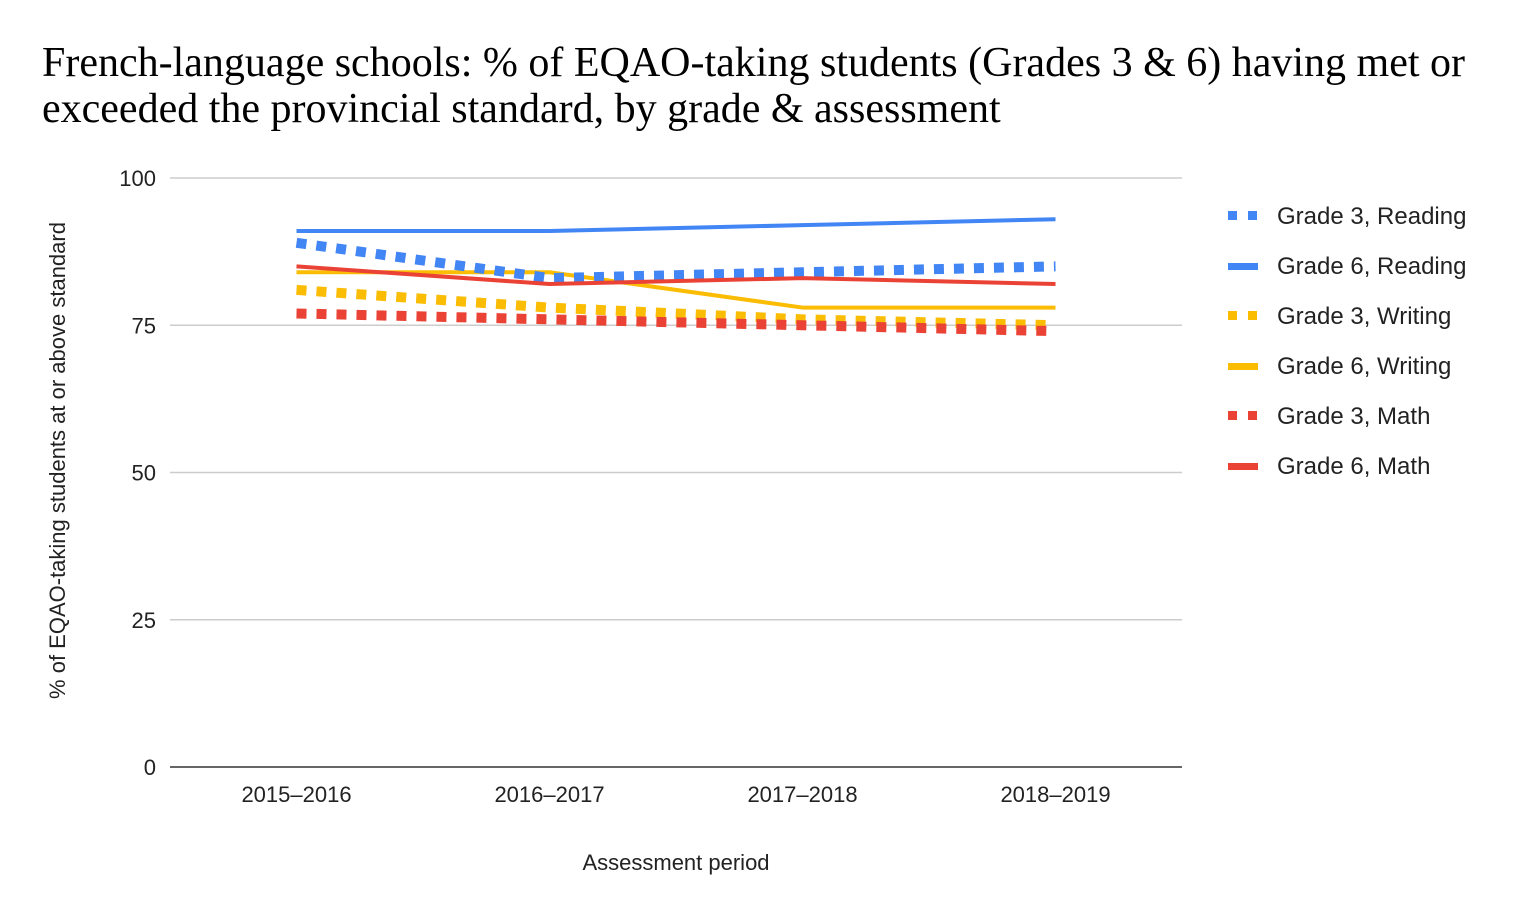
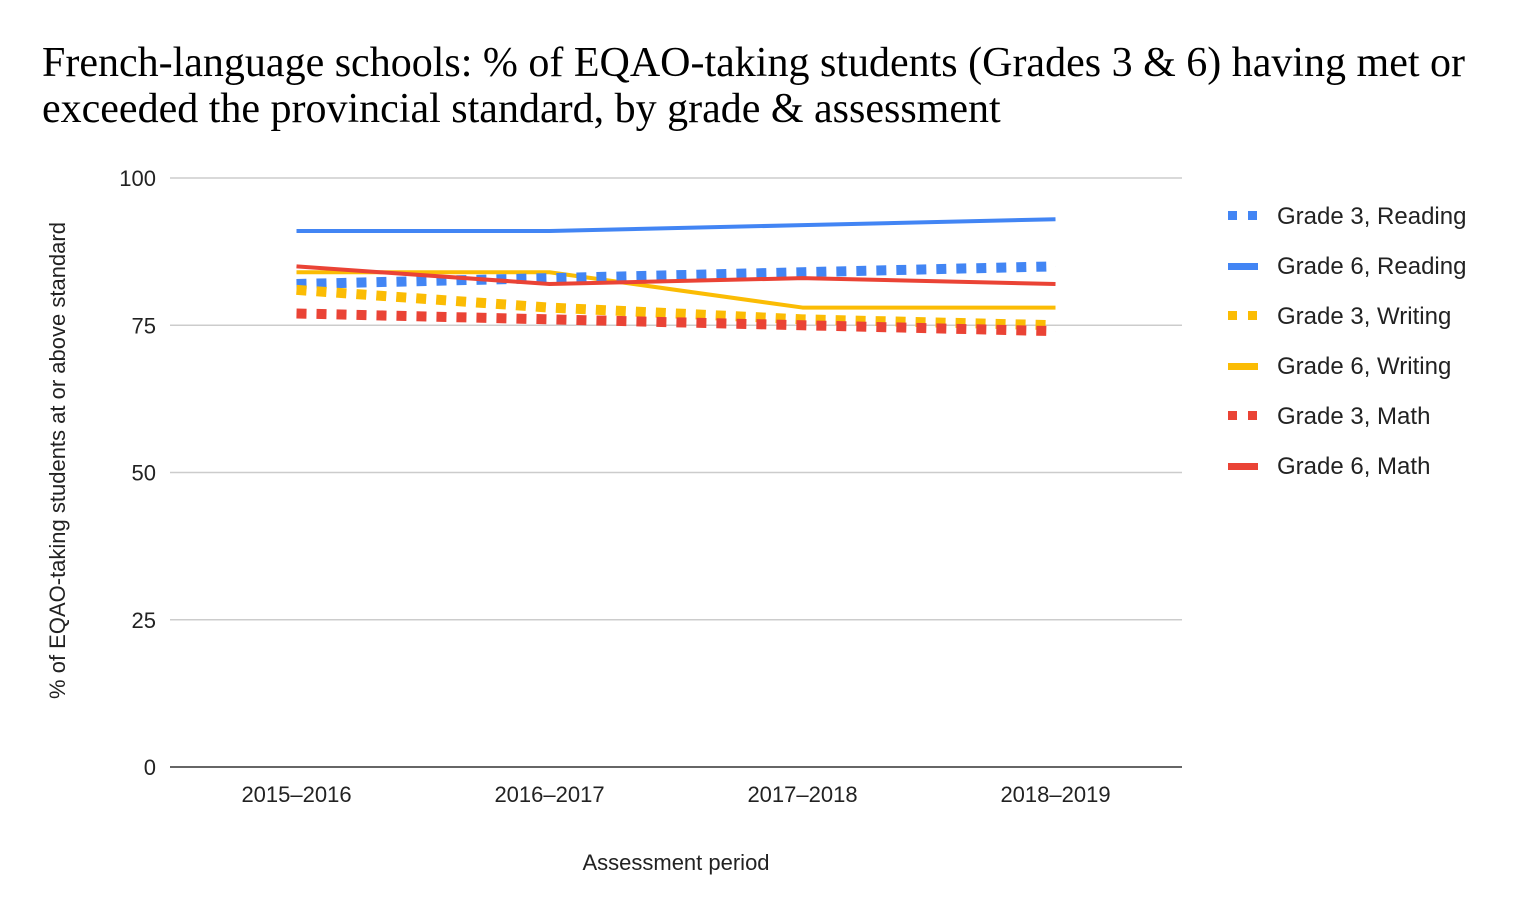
Grade 3, Reading/2015–2016: 89 -> 82
